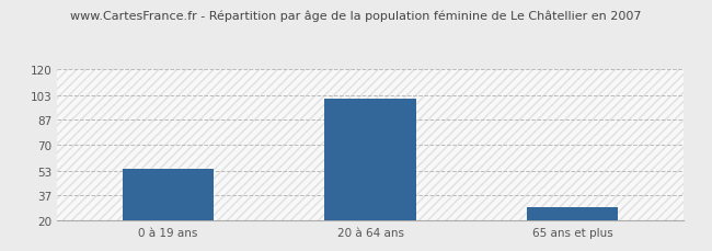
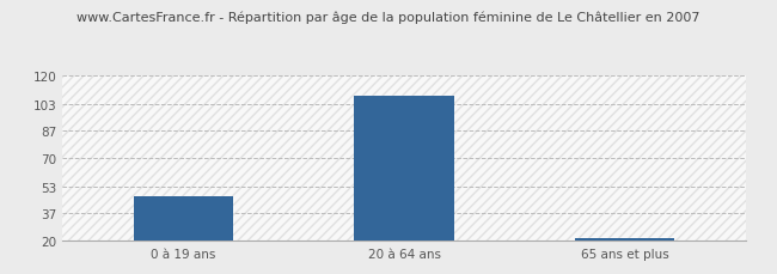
0 à 19 ans: 54 -> 47
20 à 64 ans: 101 -> 108
65 ans et plus: 29 -> 22
